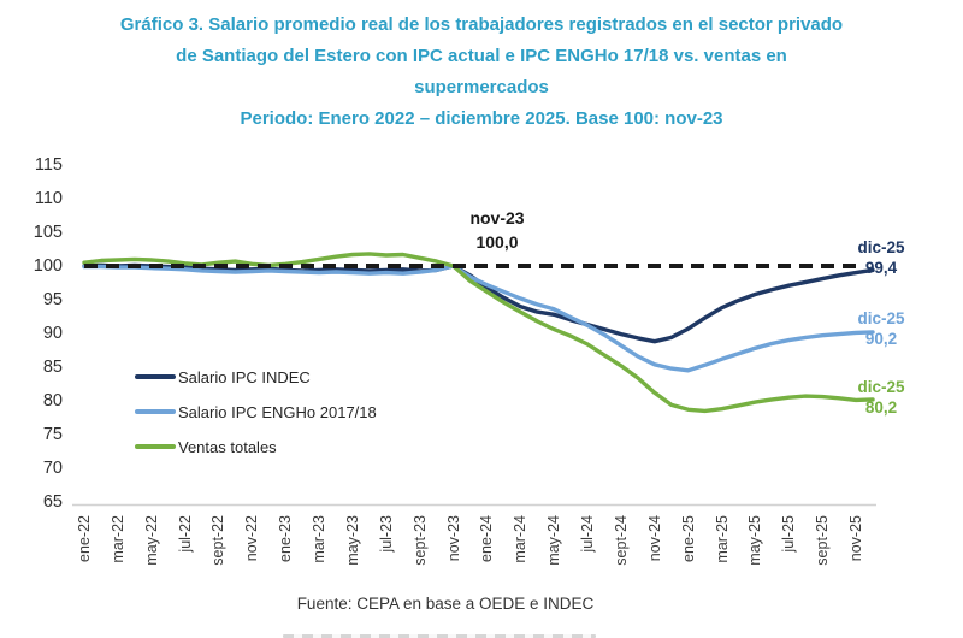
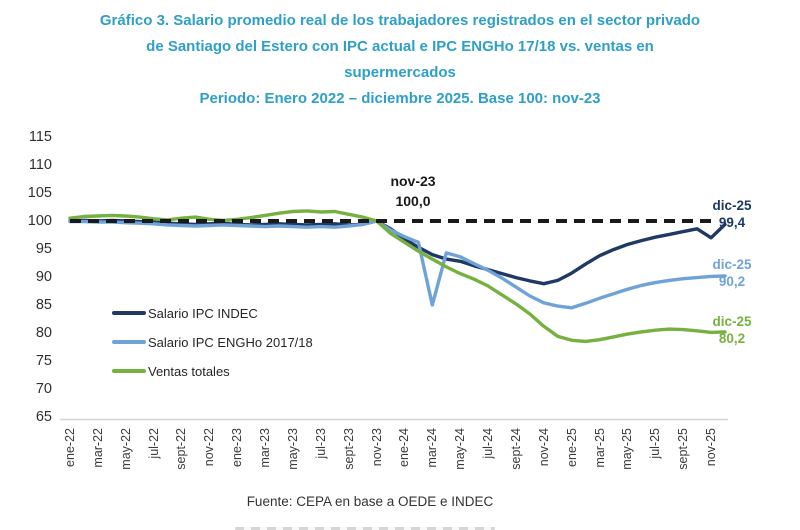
Salario IPC ENGHo 2017/18/mar-24: 95 -> 85
Salario IPC INDEC/nov-25: 99 -> 97
